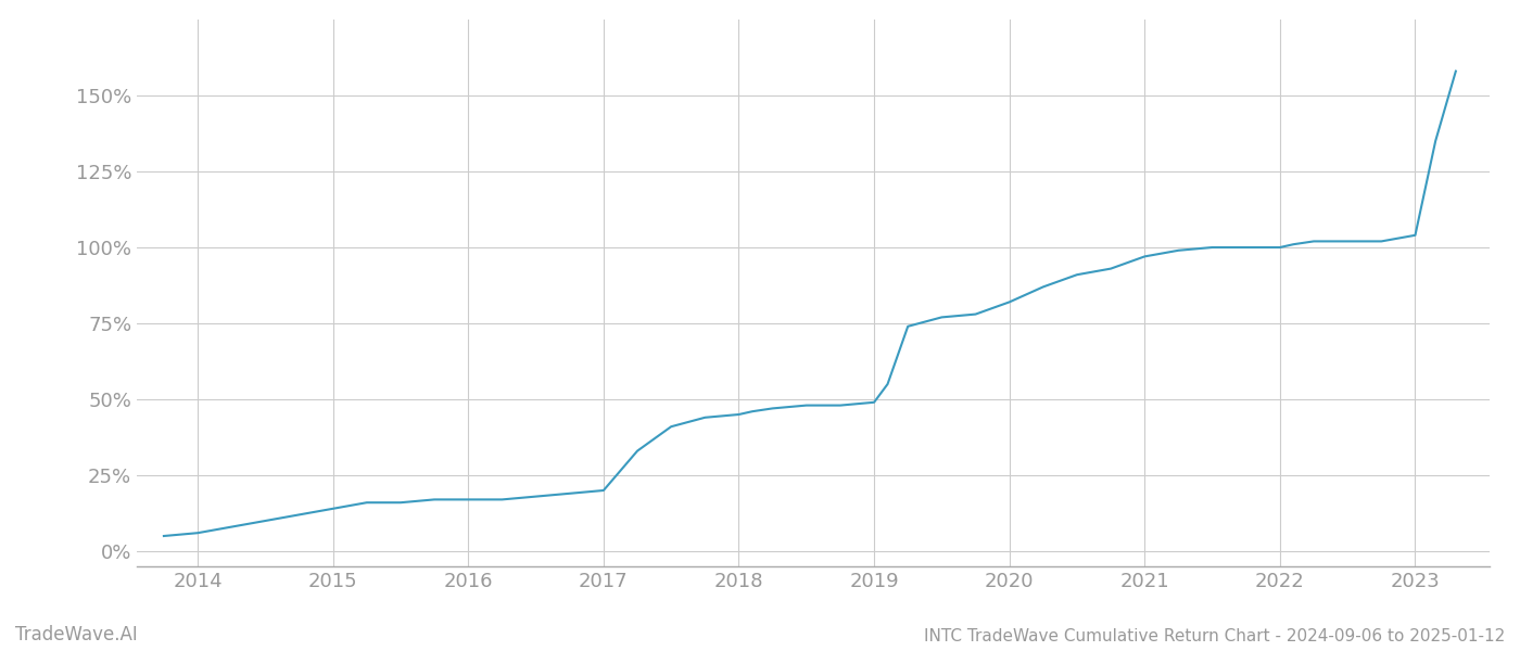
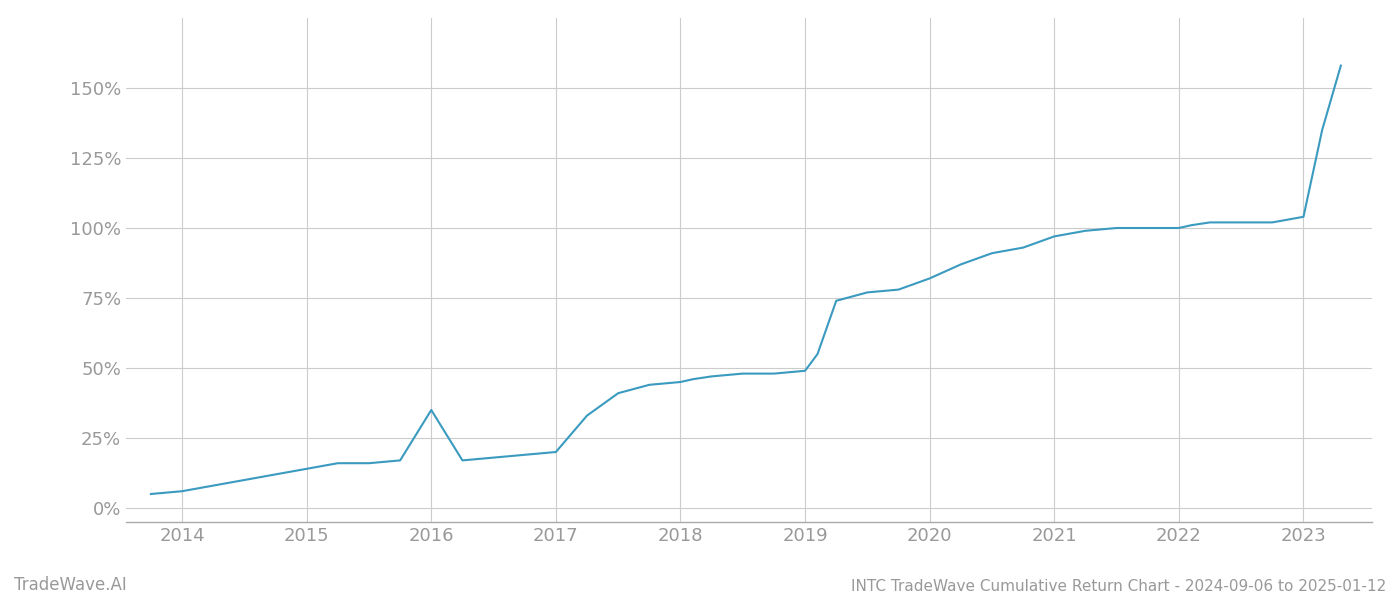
2016: 17% -> 35%
